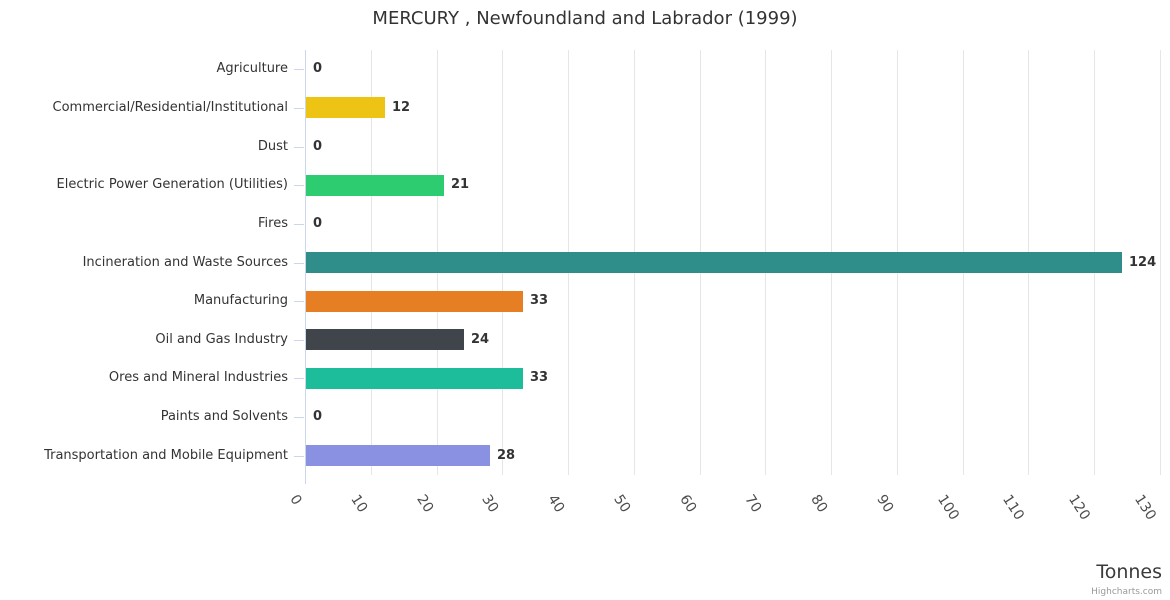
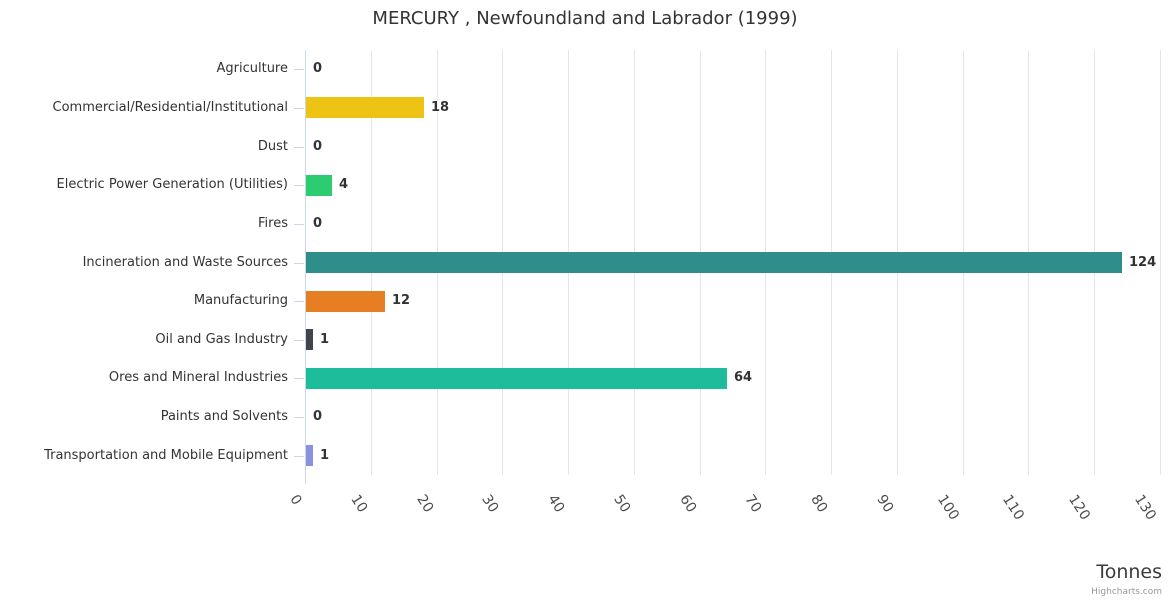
Commercial/Residential/Institutional: 12 -> 18
Electric Power Generation (Utilities): 21 -> 4
Manufacturing: 33 -> 12
Oil and Gas Industry: 24 -> 1
Ores and Mineral Industries: 33 -> 64
Transportation and Mobile Equipment: 28 -> 1
